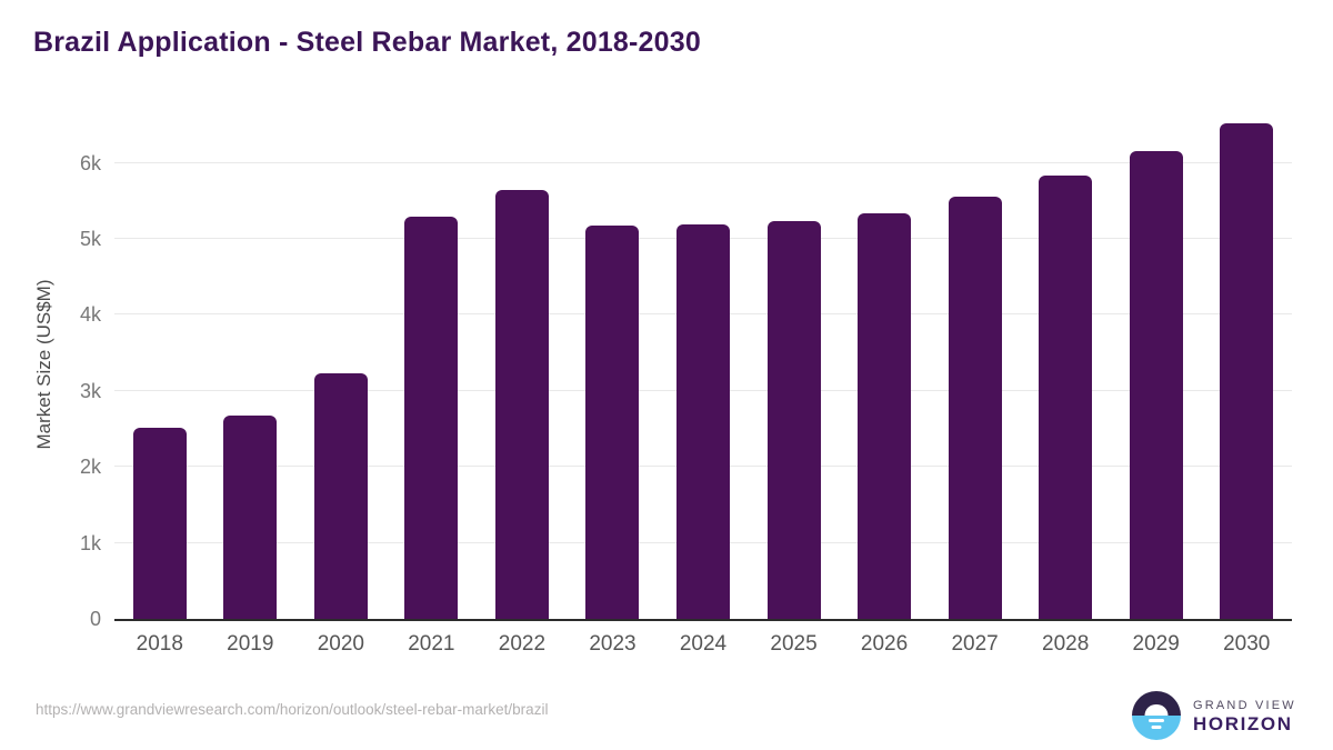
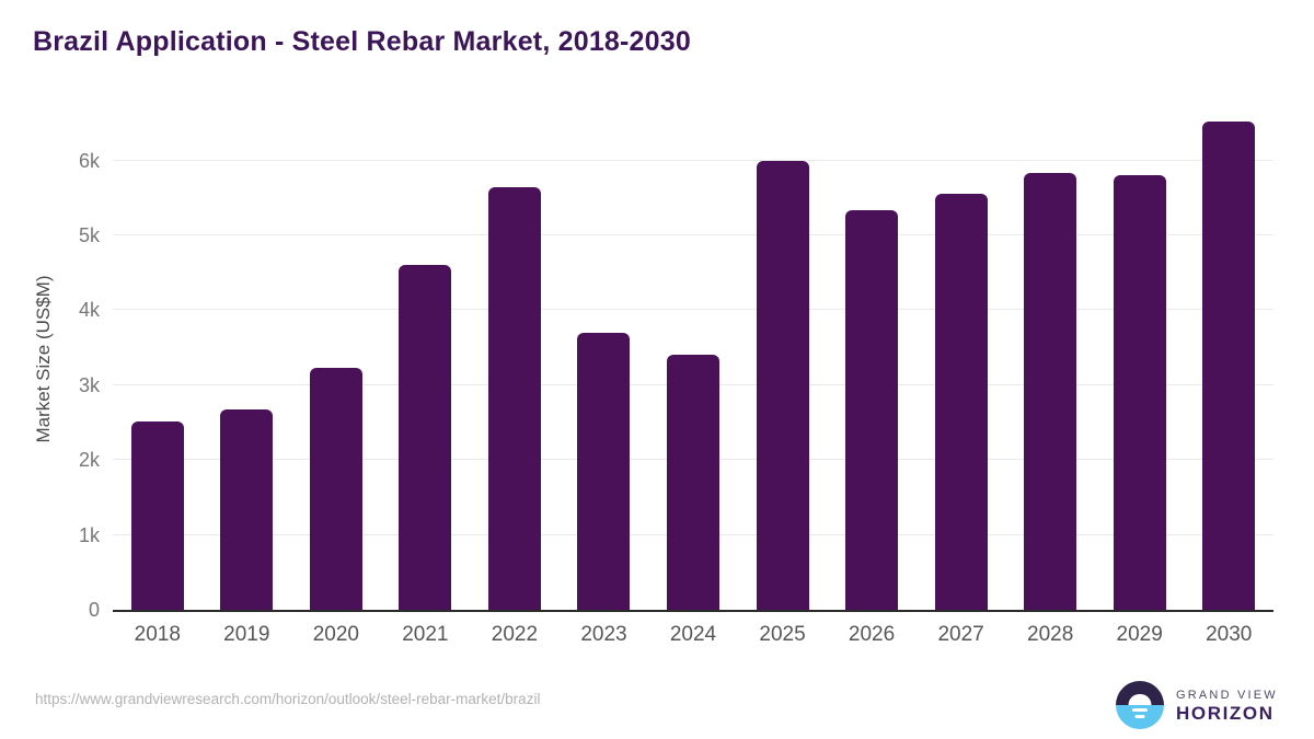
2021: 5.3k -> 4.6k
2023: 5.2k -> 3.7k
2024: 5.2k -> 3.4k
2025: 5.2k -> 6.0k
2029: 6.2k -> 5.8k
